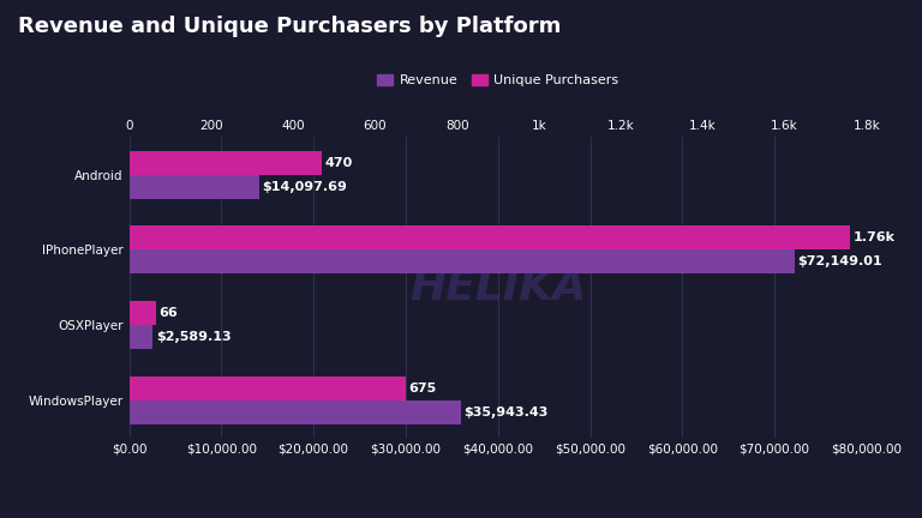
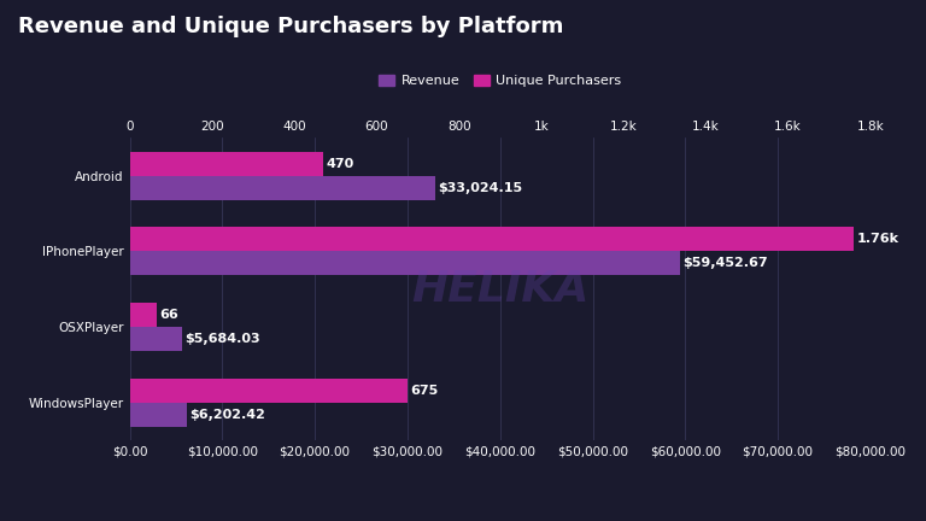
Revenue/Android: $14,097.69 -> $33,024.15
Revenue/IPhonePlayer: $72,149.01 -> $59,452.67
Revenue/OSXPlayer: $2,589.13 -> $5,684.03
Revenue/WindowsPlayer: $35,943.43 -> $6,202.42
